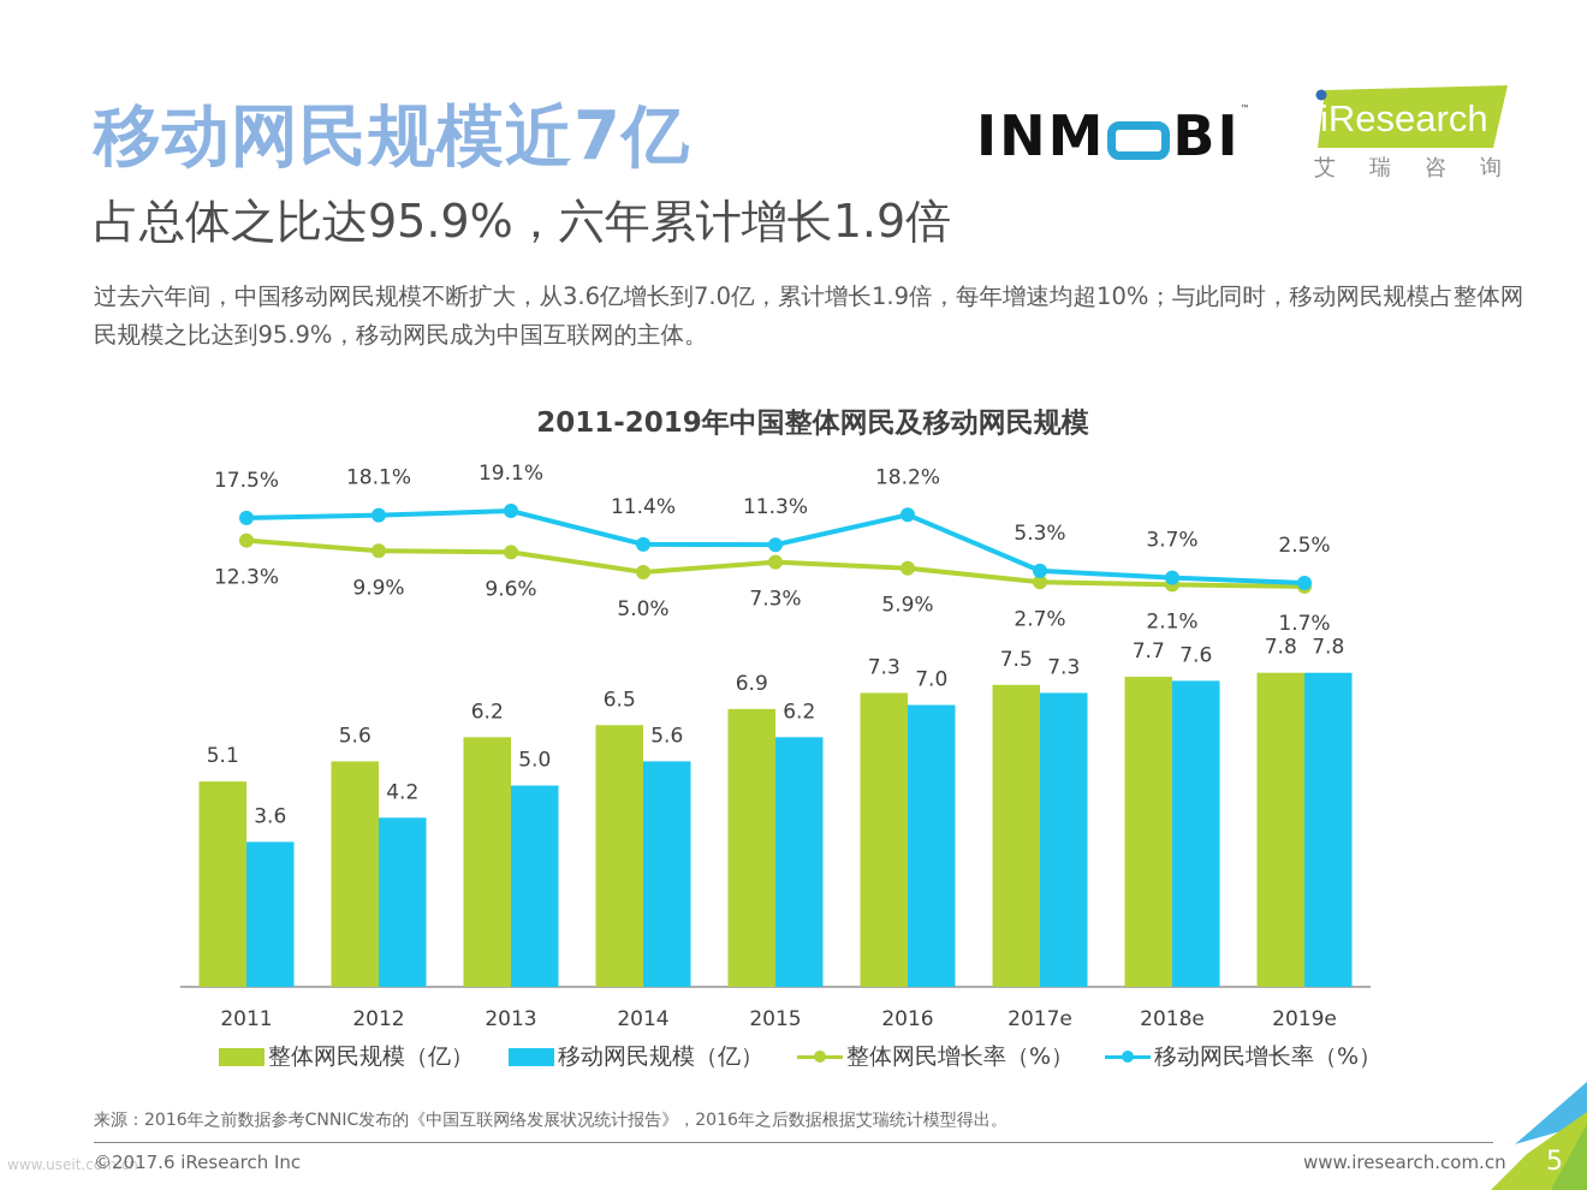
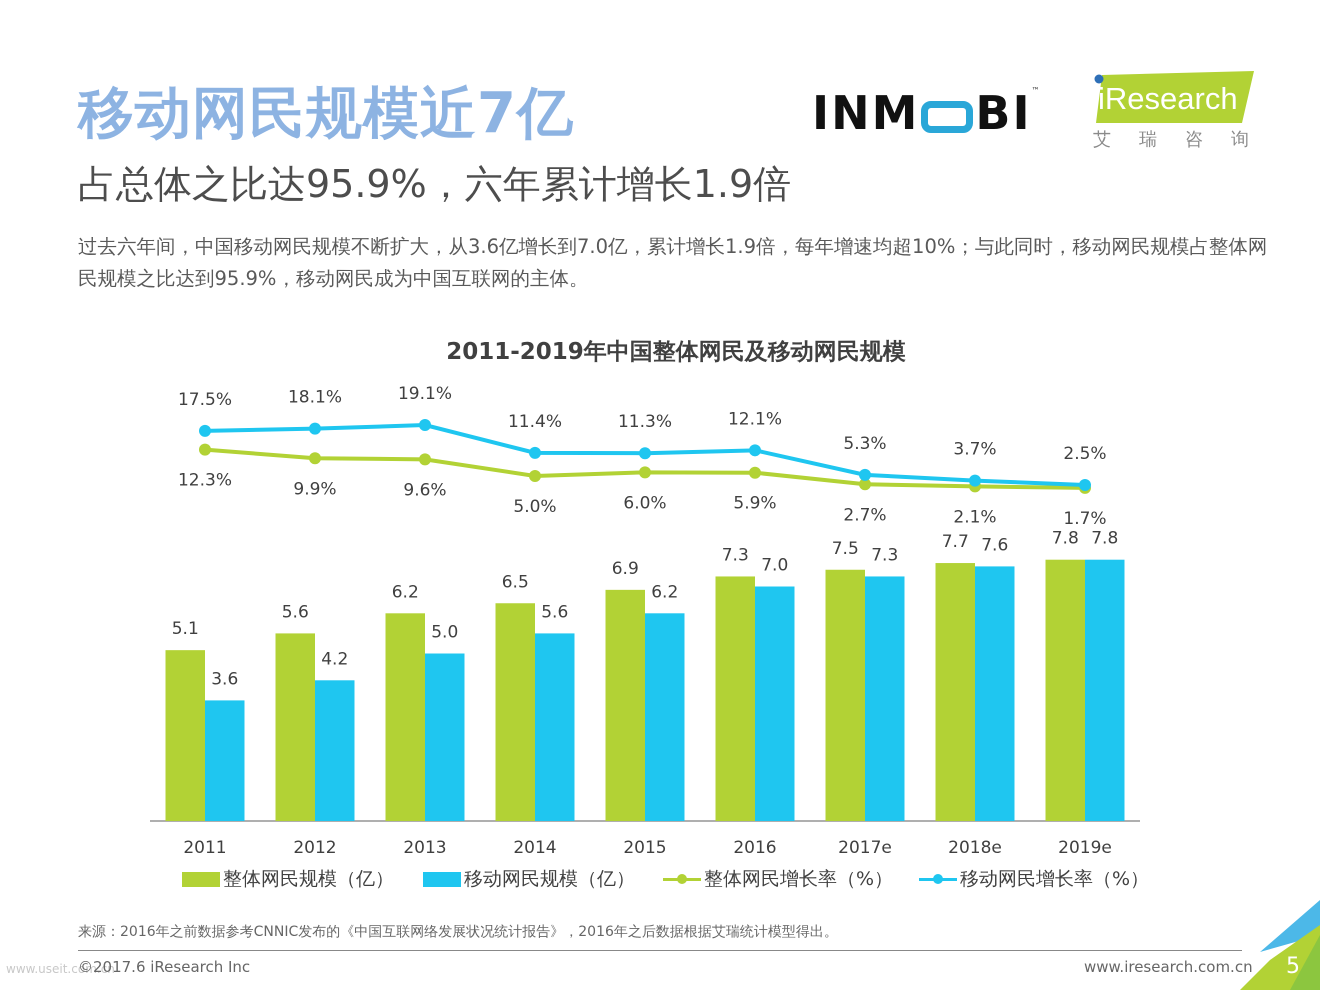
整体网民增长率（%）/2015: 7.3% -> 6.0%
移动网民增长率（%）/2016: 18.2% -> 12.1%
